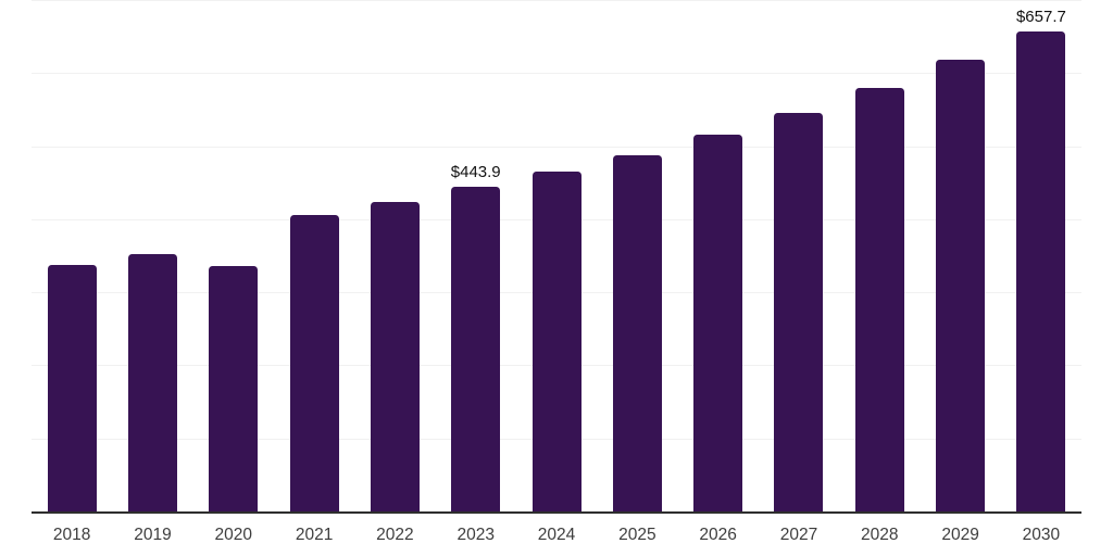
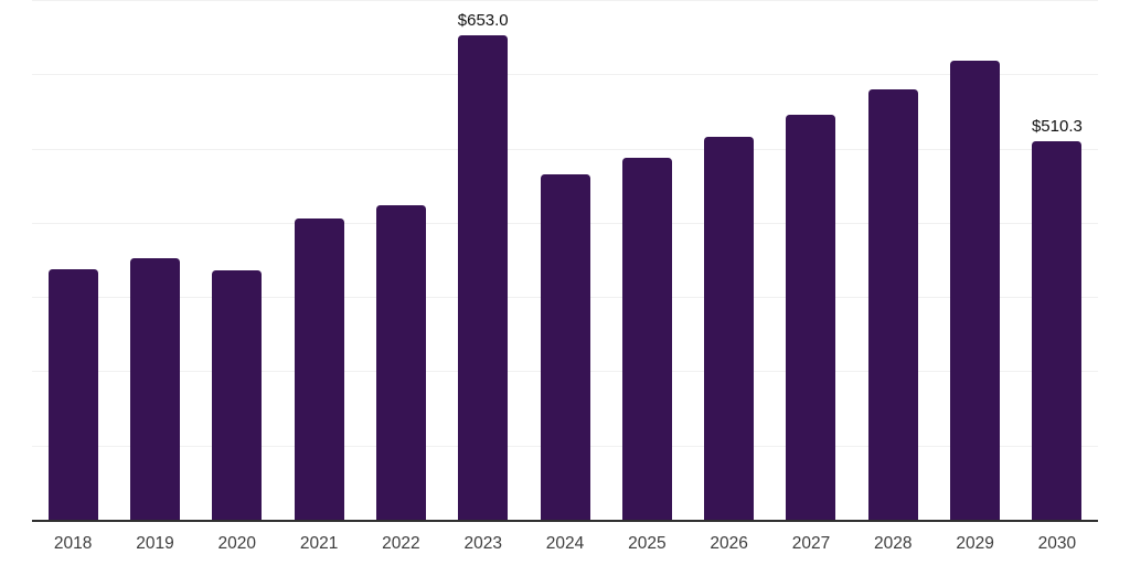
2023: $443.9 -> $653.0
2030: $657.7 -> $510.3
